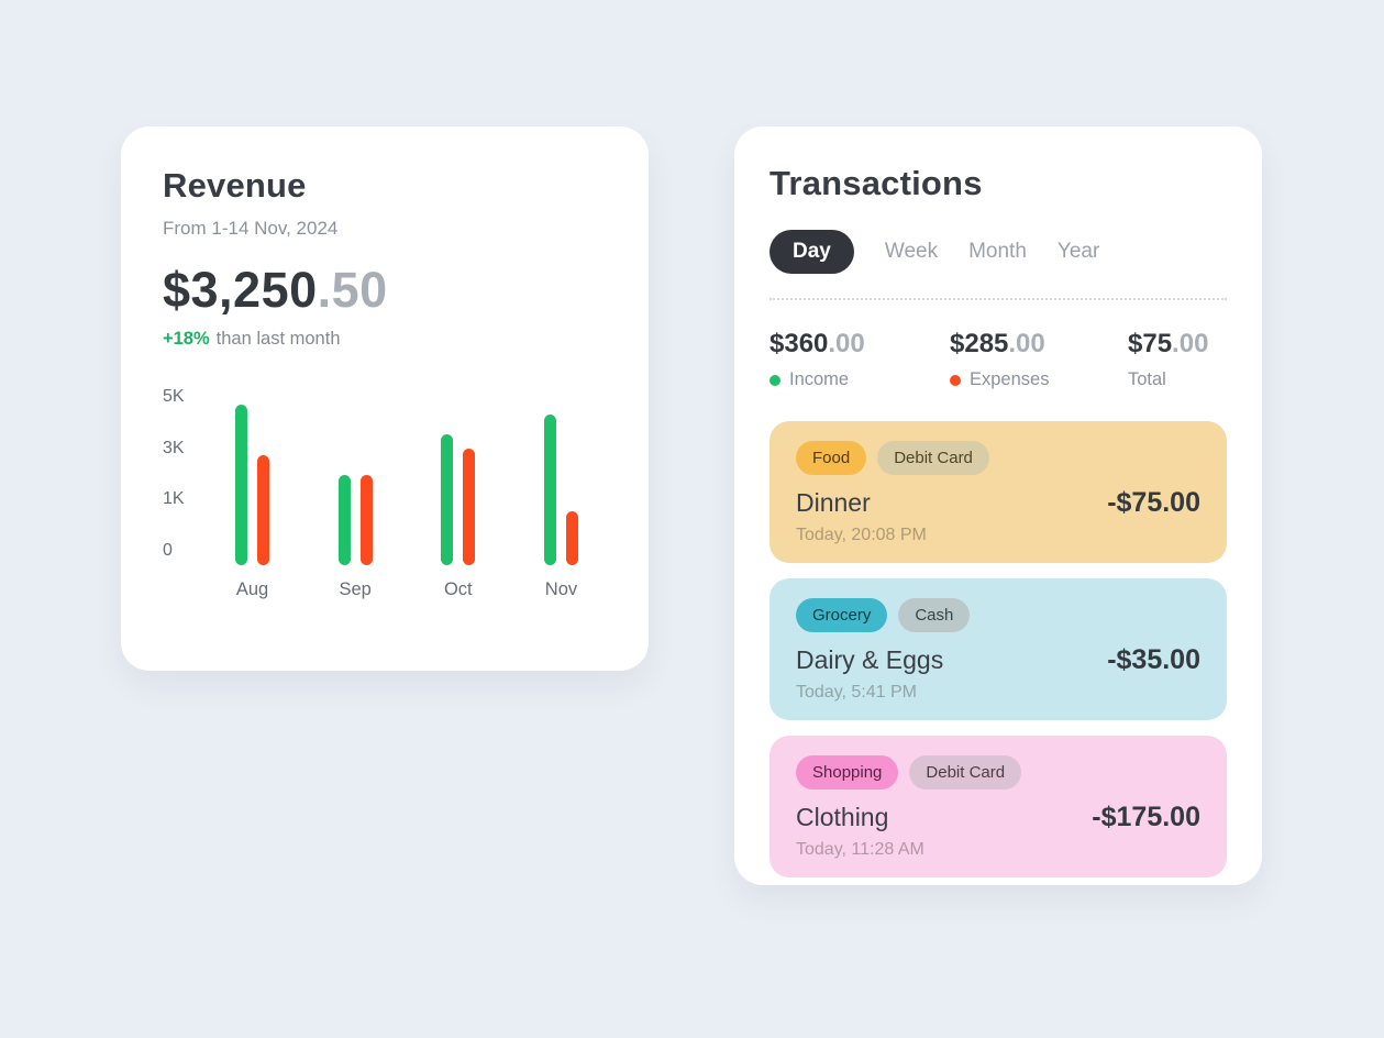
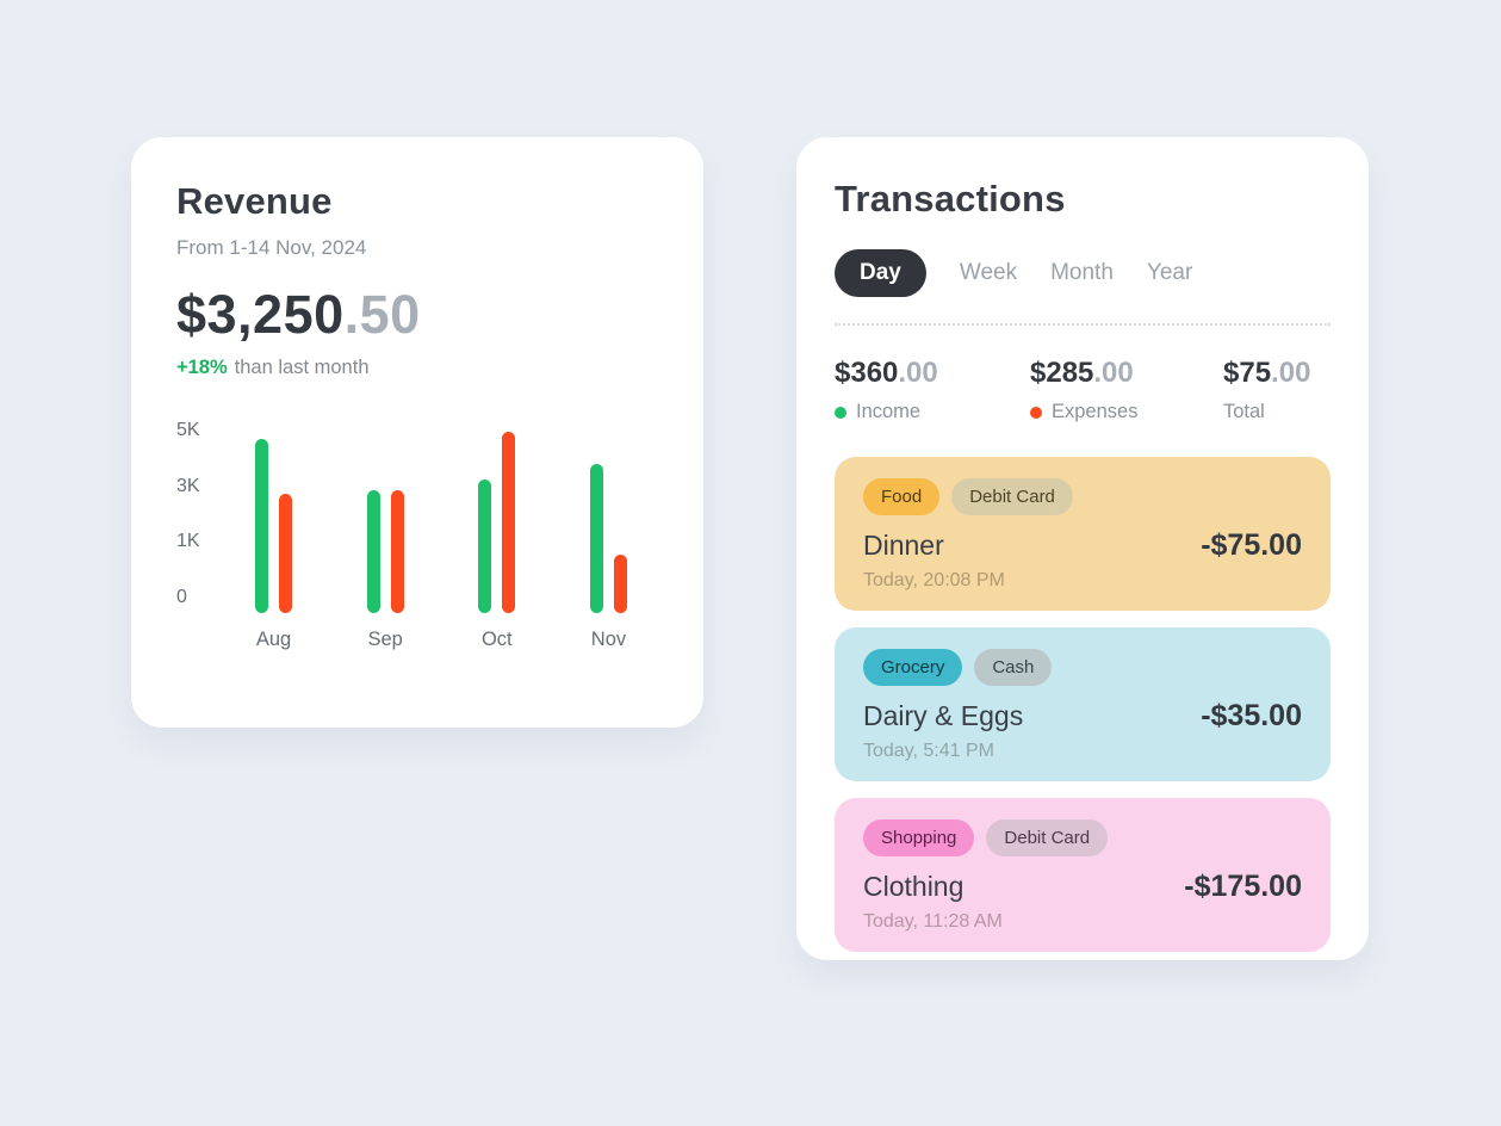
Income/Sep: 2.7K -> 3.4K
Expenses/Sep: 2.7K -> 3.4K
Income/Oct: 3.9K -> 3.7K
Expenses/Oct: 3.5K -> 5.0K
Income/Nov: 4.5K -> 4.1K
